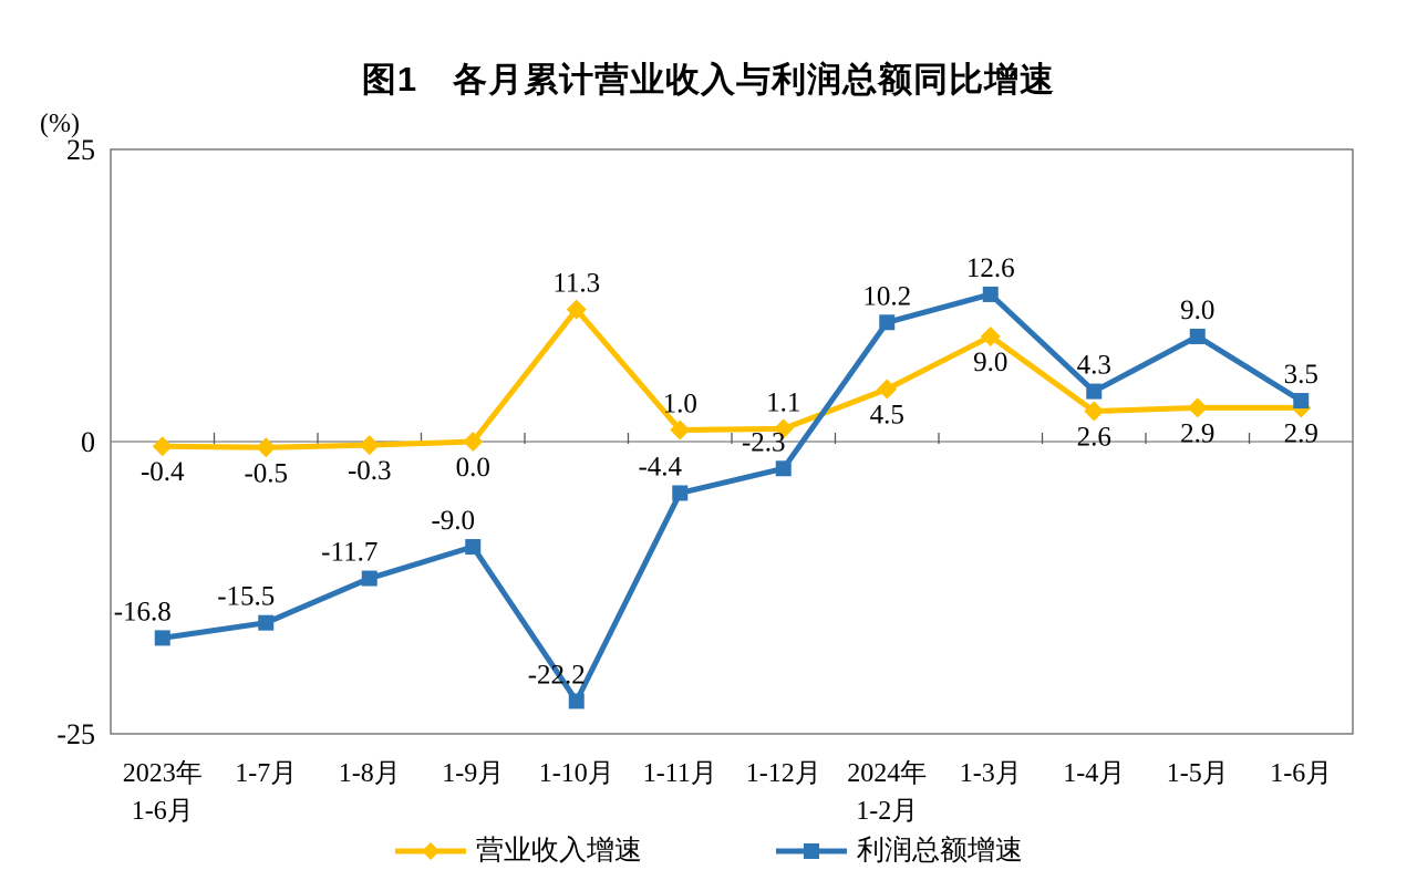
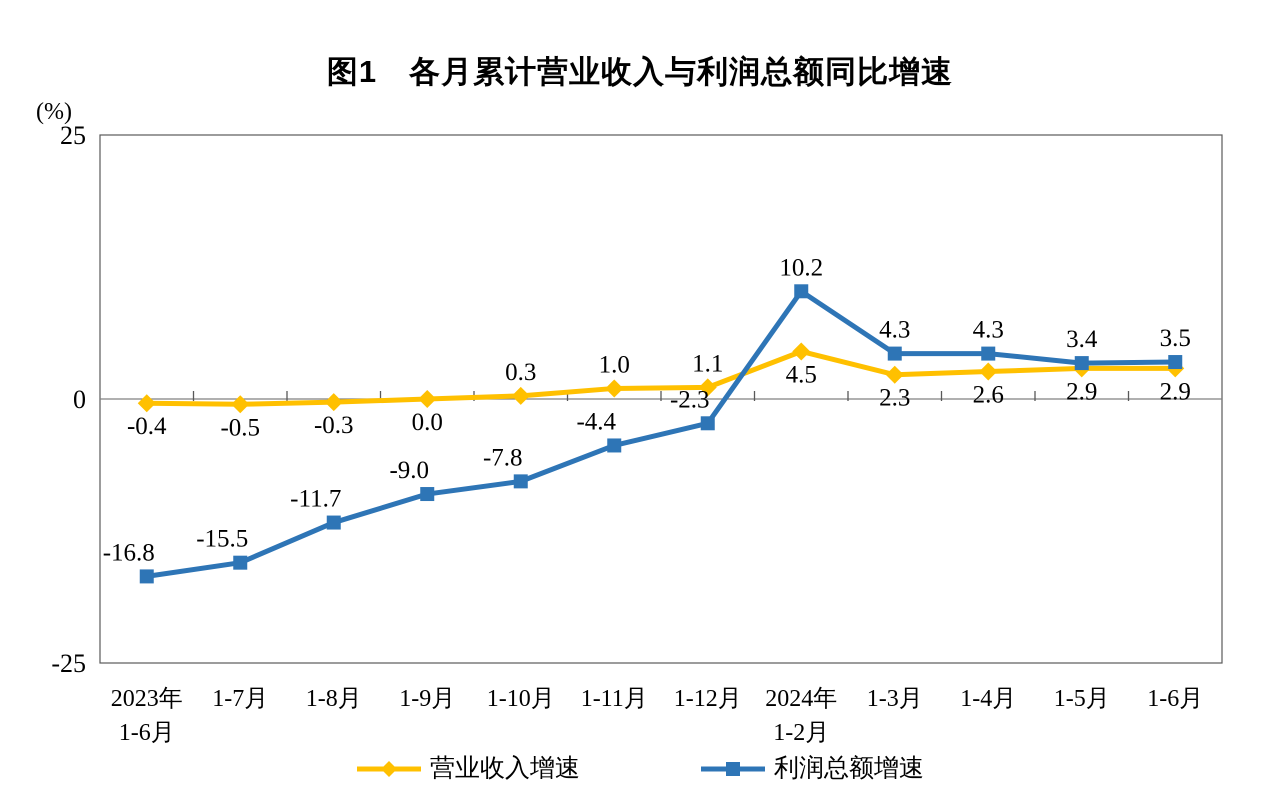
营业收入增速/1-10月: 11.3 -> 0.3
利润总额增速/1-10月: -22.2 -> -7.8
营业收入增速/1-3月: 9.0 -> 2.3
利润总额增速/1-3月: 12.6 -> 4.3
利润总额增速/1-5月: 9.0 -> 3.4
